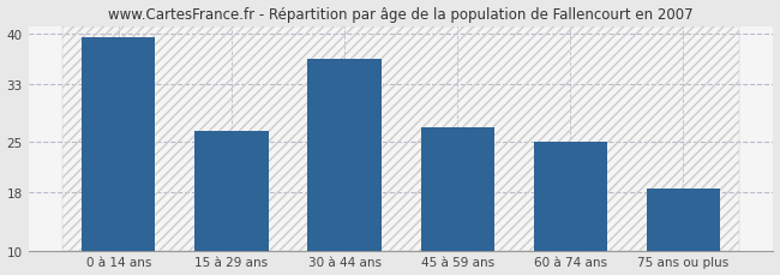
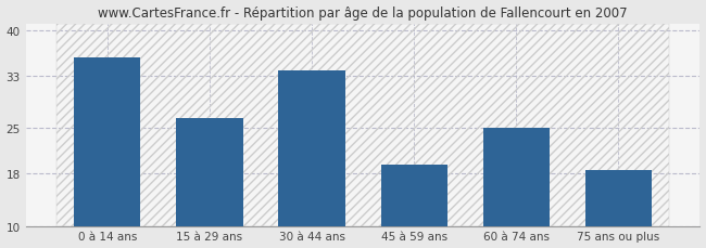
0 à 14 ans: 39.5 -> 35.8
30 à 44 ans: 36.5 -> 33.8
45 à 59 ans: 27.0 -> 19.4
